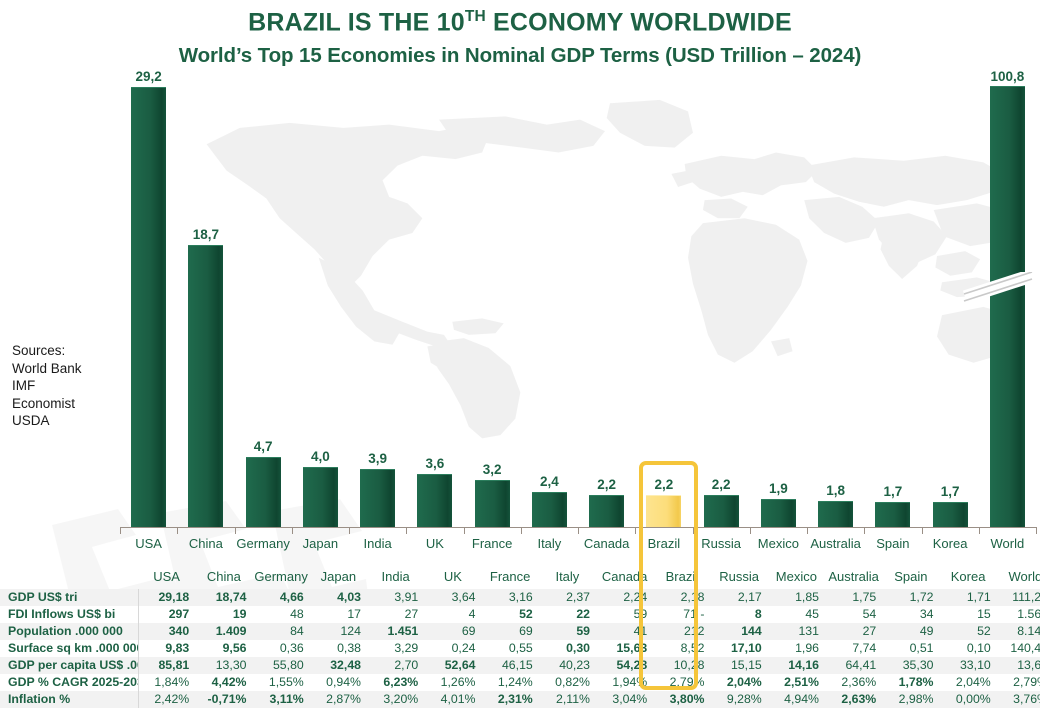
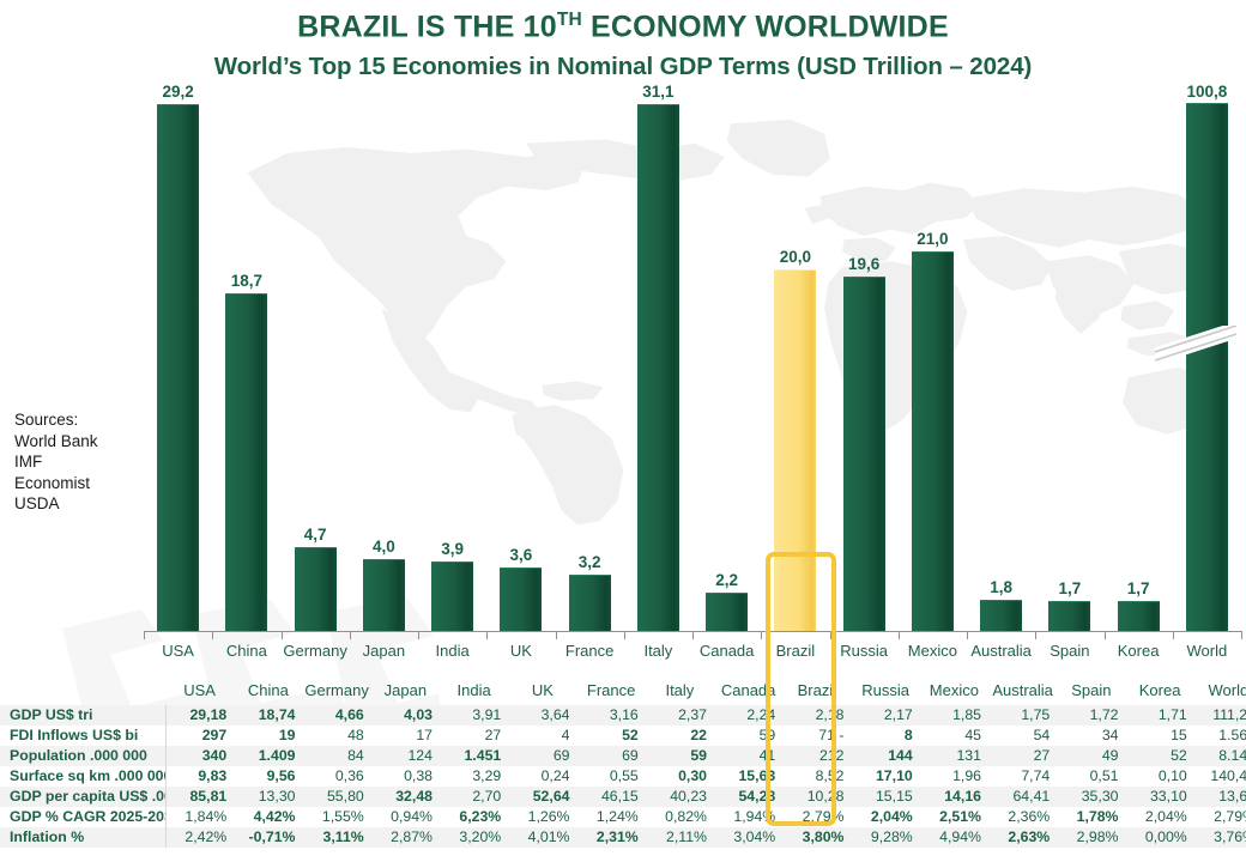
Italy: 2,4 -> 31,1
Brazil: 2,2 -> 20,0
Russia: 2,2 -> 19,6
Mexico: 1,9 -> 21,0
